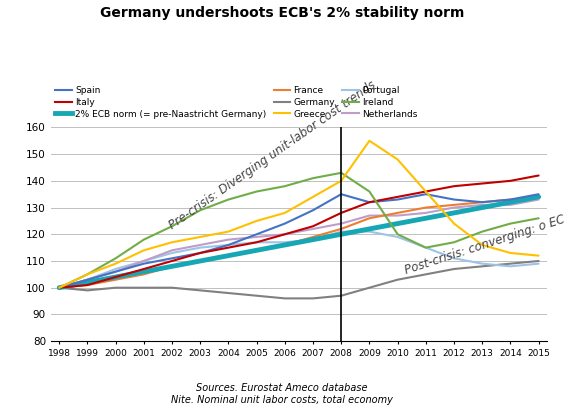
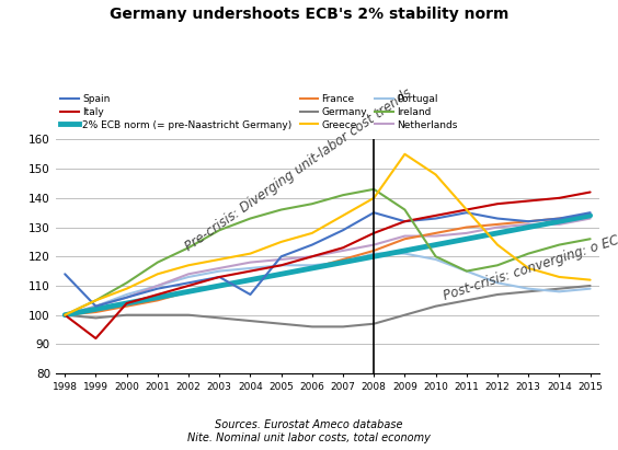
Spain/1998: 100 -> 114
Italy/1999: 101 -> 92
Spain/2004: 116 -> 107
